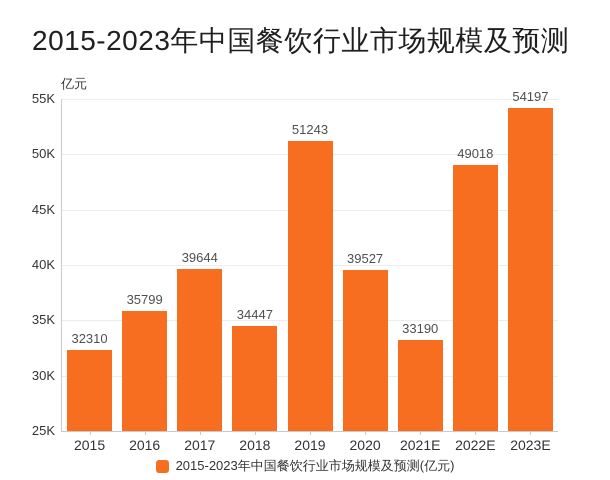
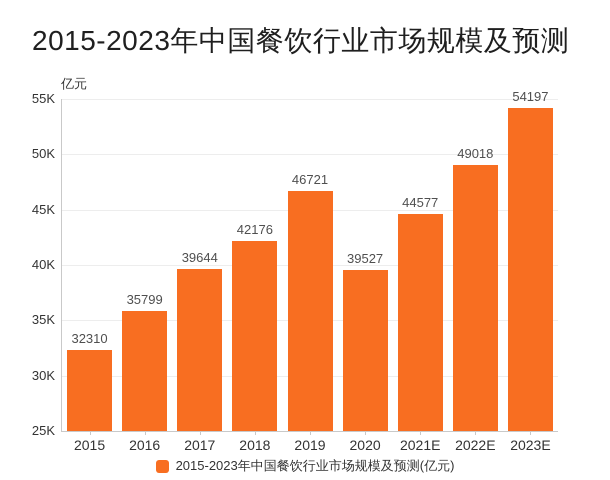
2018: 34447 -> 42176
2019: 51243 -> 46721
2021E: 33190 -> 44577
